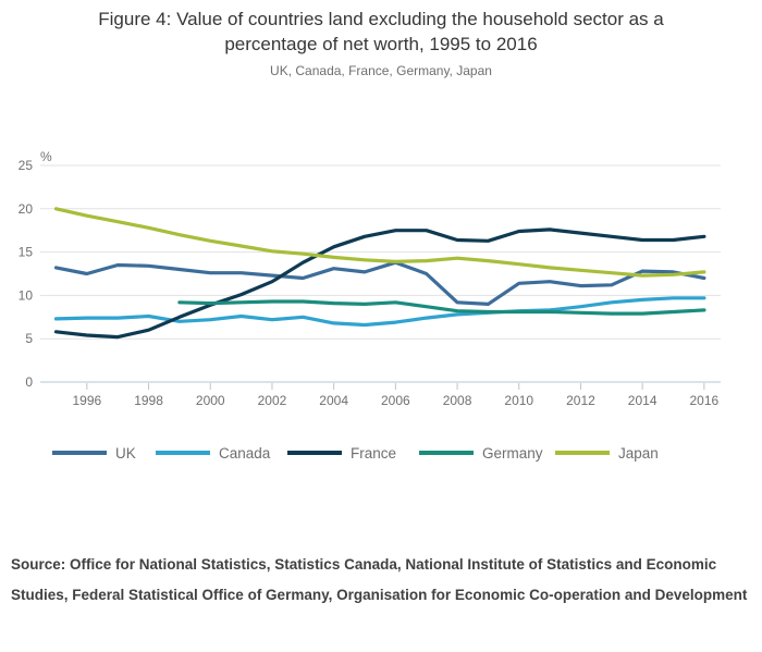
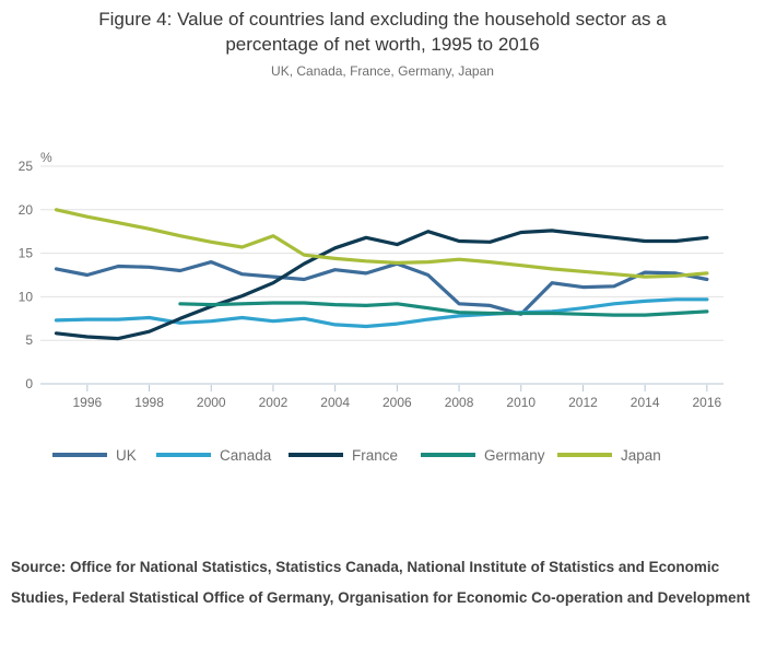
UK/2000: 13 -> 14
Japan/2002: 15 -> 17
France/2006: 18 -> 16
UK/2010: 11 -> 8
